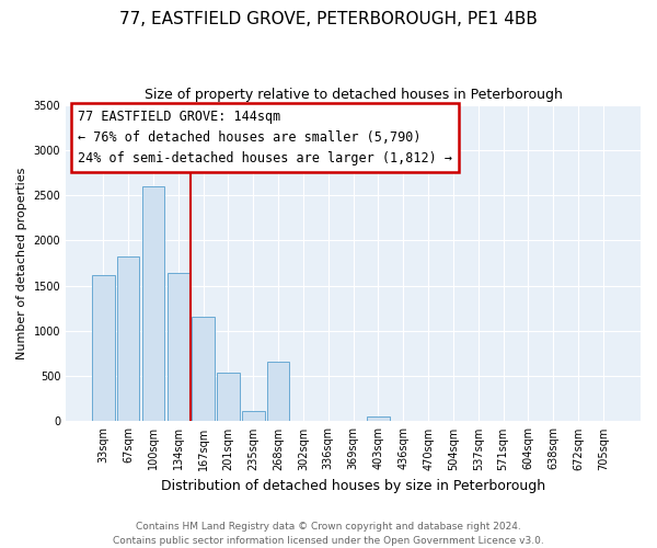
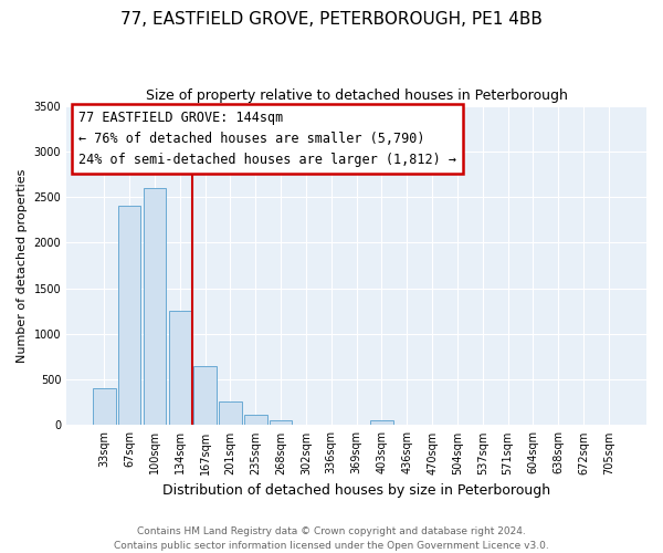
33sqm: 1620 -> 400
67sqm: 1820 -> 2400
134sqm: 1640 -> 1250
167sqm: 1160 -> 650
201sqm: 540 -> 260
268sqm: 660 -> 60
